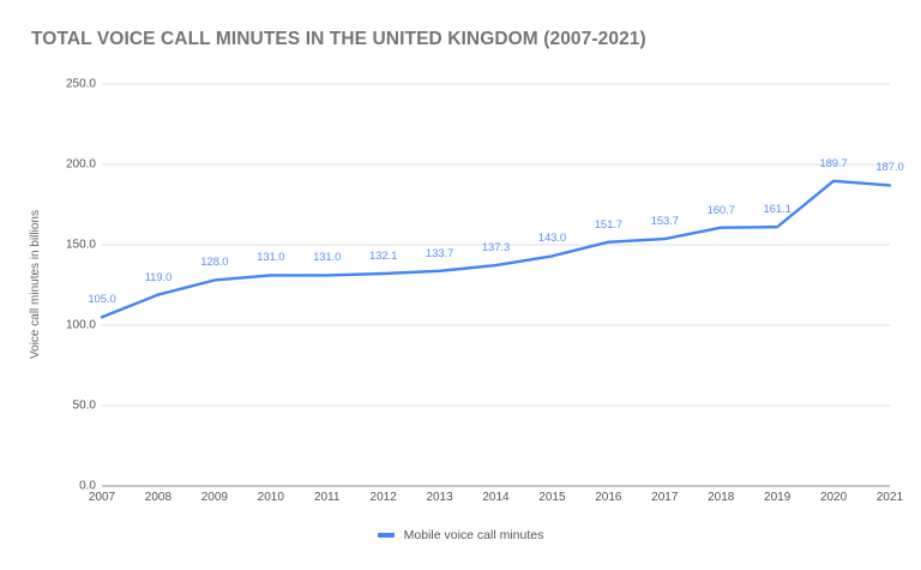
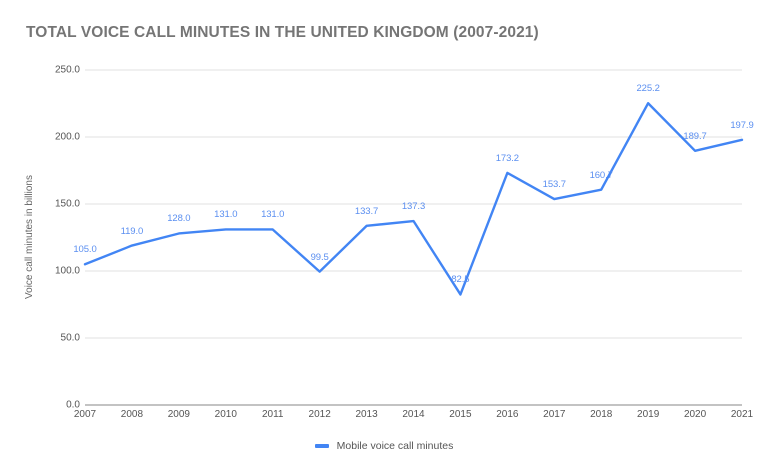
2012: 132.1 -> 99.5
2015: 143.0 -> 82.5
2016: 151.7 -> 173.2
2019: 161.1 -> 225.2
2021: 187.0 -> 197.9
